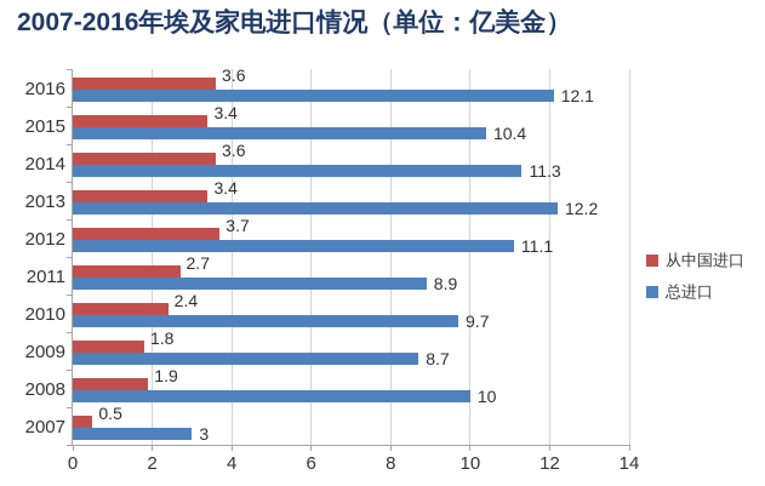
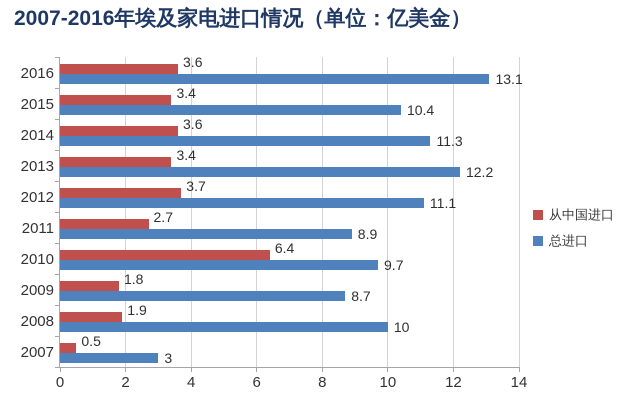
总进口/2016: 12.1 -> 13.1
从中国进口/2010: 2.4 -> 6.4
